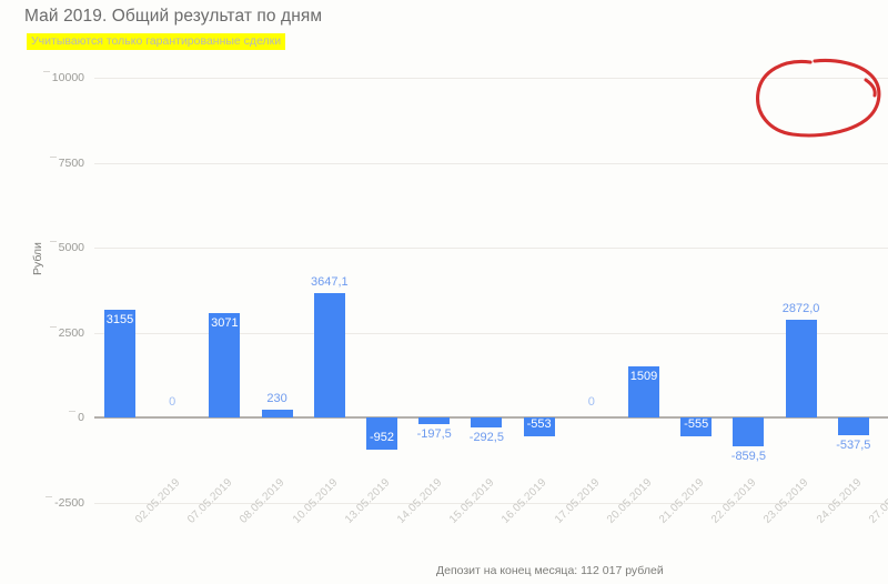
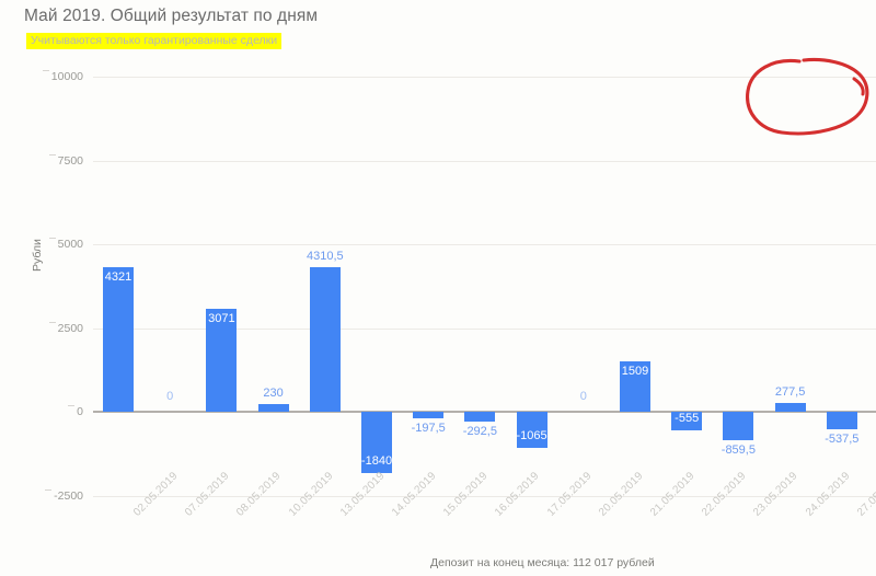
02.05.2019: 3155 -> 4321
13.05.2019: 3647,1 -> 4310,5
14.05.2019: -952 -> -1840
17.05.2019: -553 -> -1065
24.05.2019: 2872,0 -> 277,5
